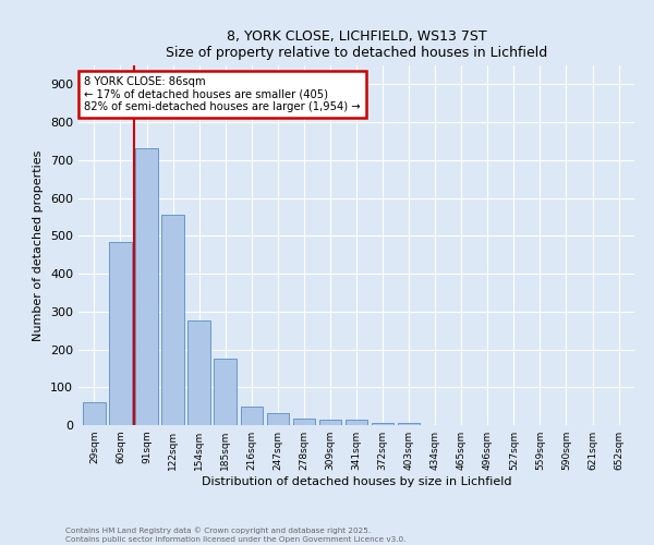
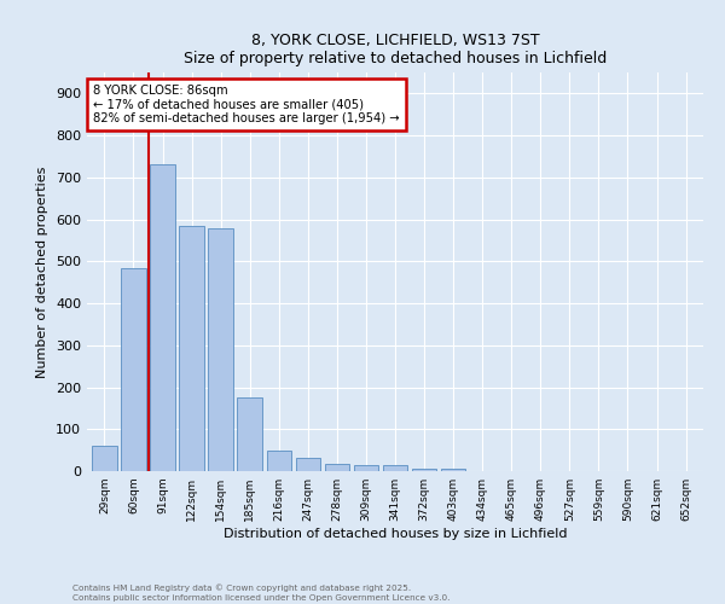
122sqm: 555 -> 585
154sqm: 275 -> 580
